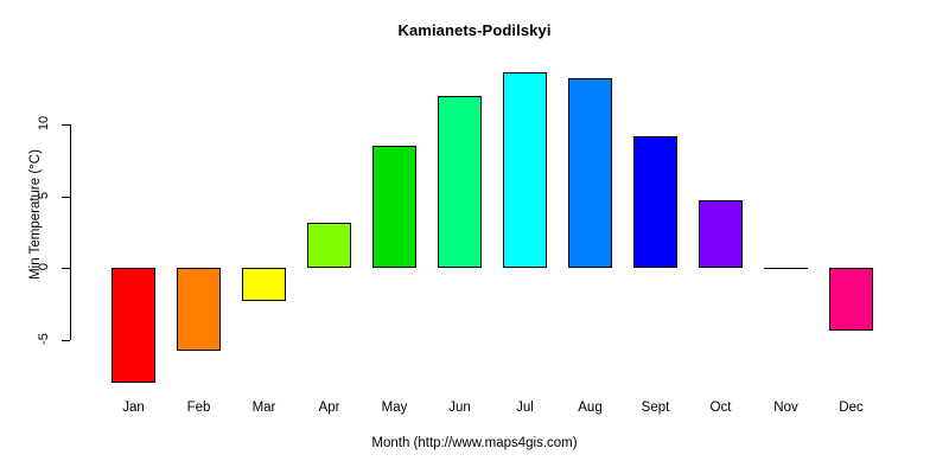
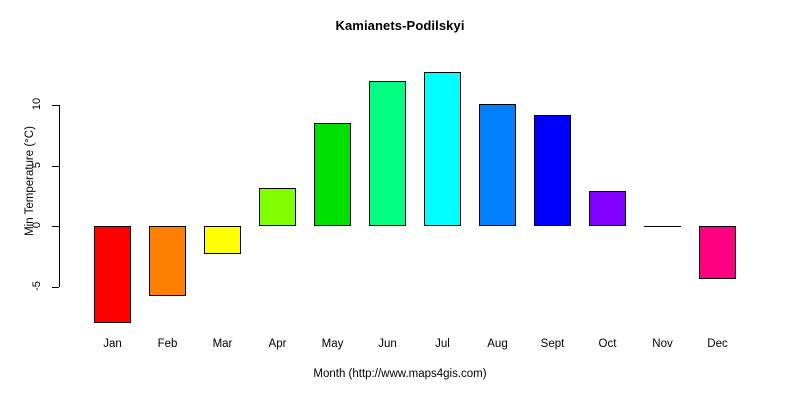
Jul: 13.6 -> 12.7
Aug: 13.2 -> 10.1
Oct: 4.7 -> 2.9
